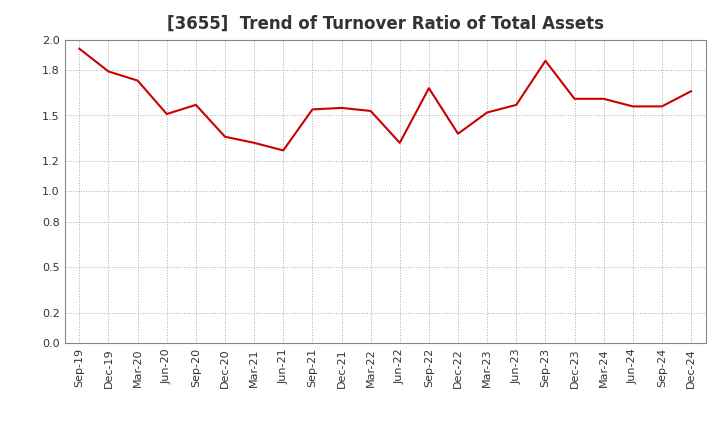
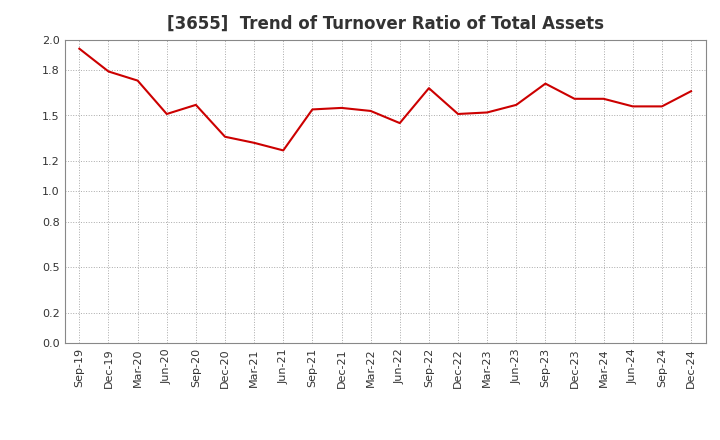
Jun-22: 1.32 -> 1.45
Dec-22: 1.38 -> 1.51
Sep-23: 1.86 -> 1.71
